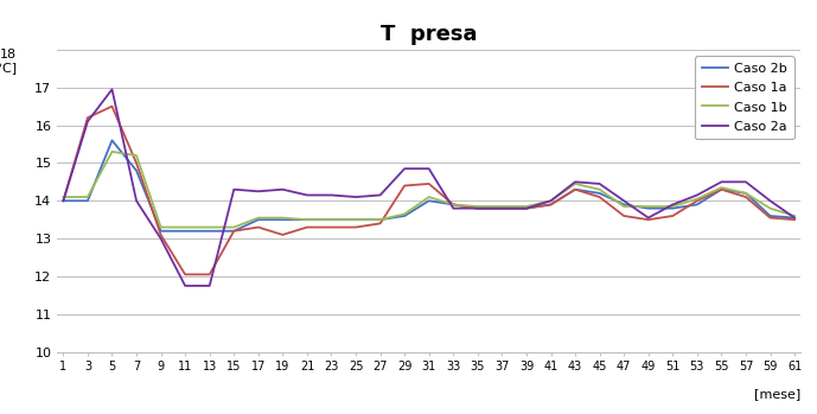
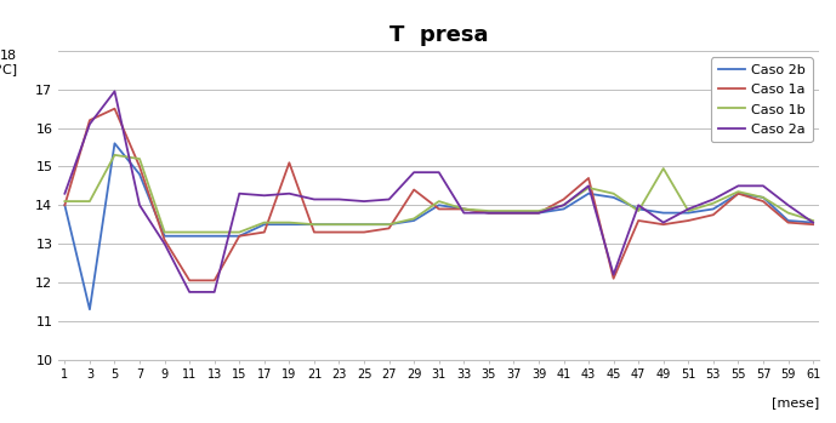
Caso 2a/1: 14.00 -> 14.30
Caso 2b/3: 14.00 -> 11.30
Caso 1a/19: 13.10 -> 15.10
Caso 1a/31: 14.45 -> 13.90
Caso 1a/41: 13.90 -> 14.15
Caso 1a/43: 14.30 -> 14.70
Caso 1a/45: 14.10 -> 12.10
Caso 2a/45: 14.45 -> 12.20
Caso 1b/49: 13.85 -> 14.95
Caso 1a/53: 14.00 -> 13.75
